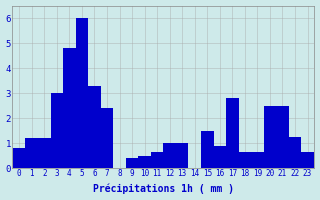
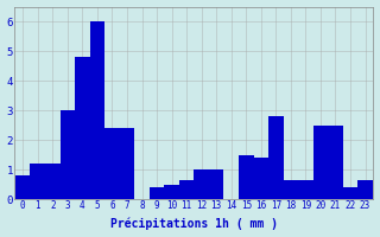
6: 3.30 -> 2.40
16: 0.90 -> 1.40
22: 1.25 -> 0.40
